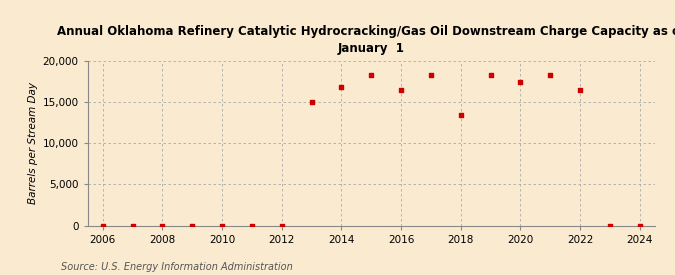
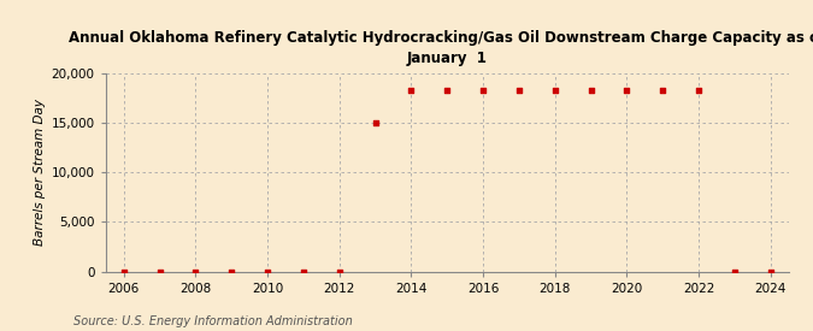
2014: 16,800 -> 18,200
2016: 16,400 -> 18,200
2018: 13,400 -> 18,200
2020: 17,400 -> 18,200
2022: 16,400 -> 18,200
